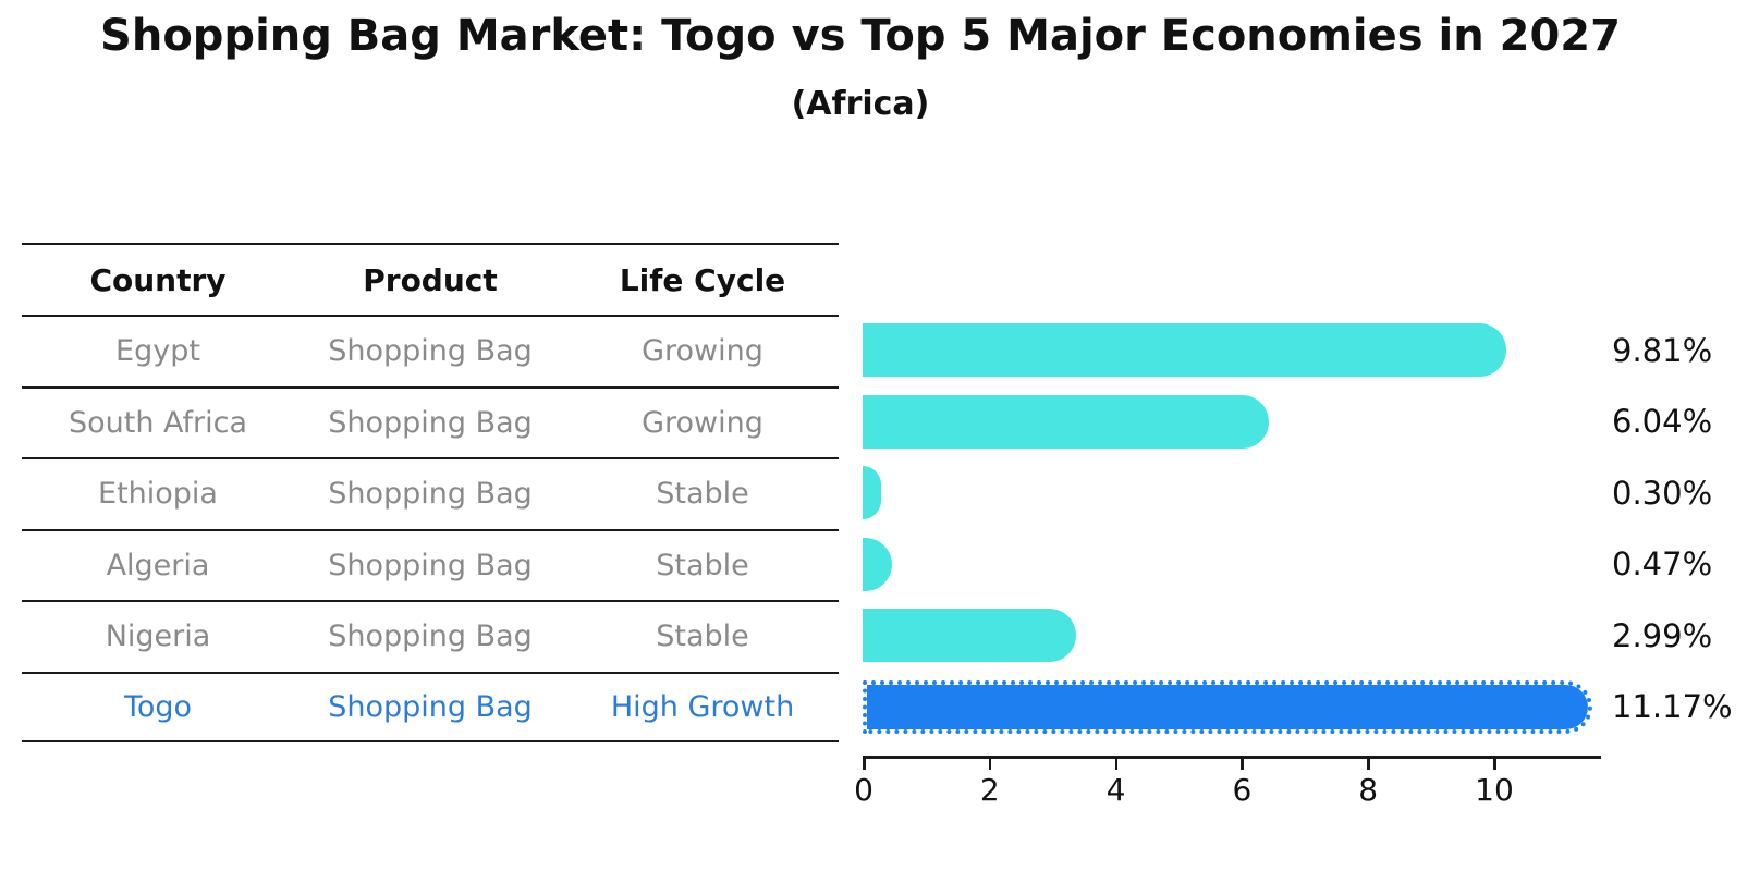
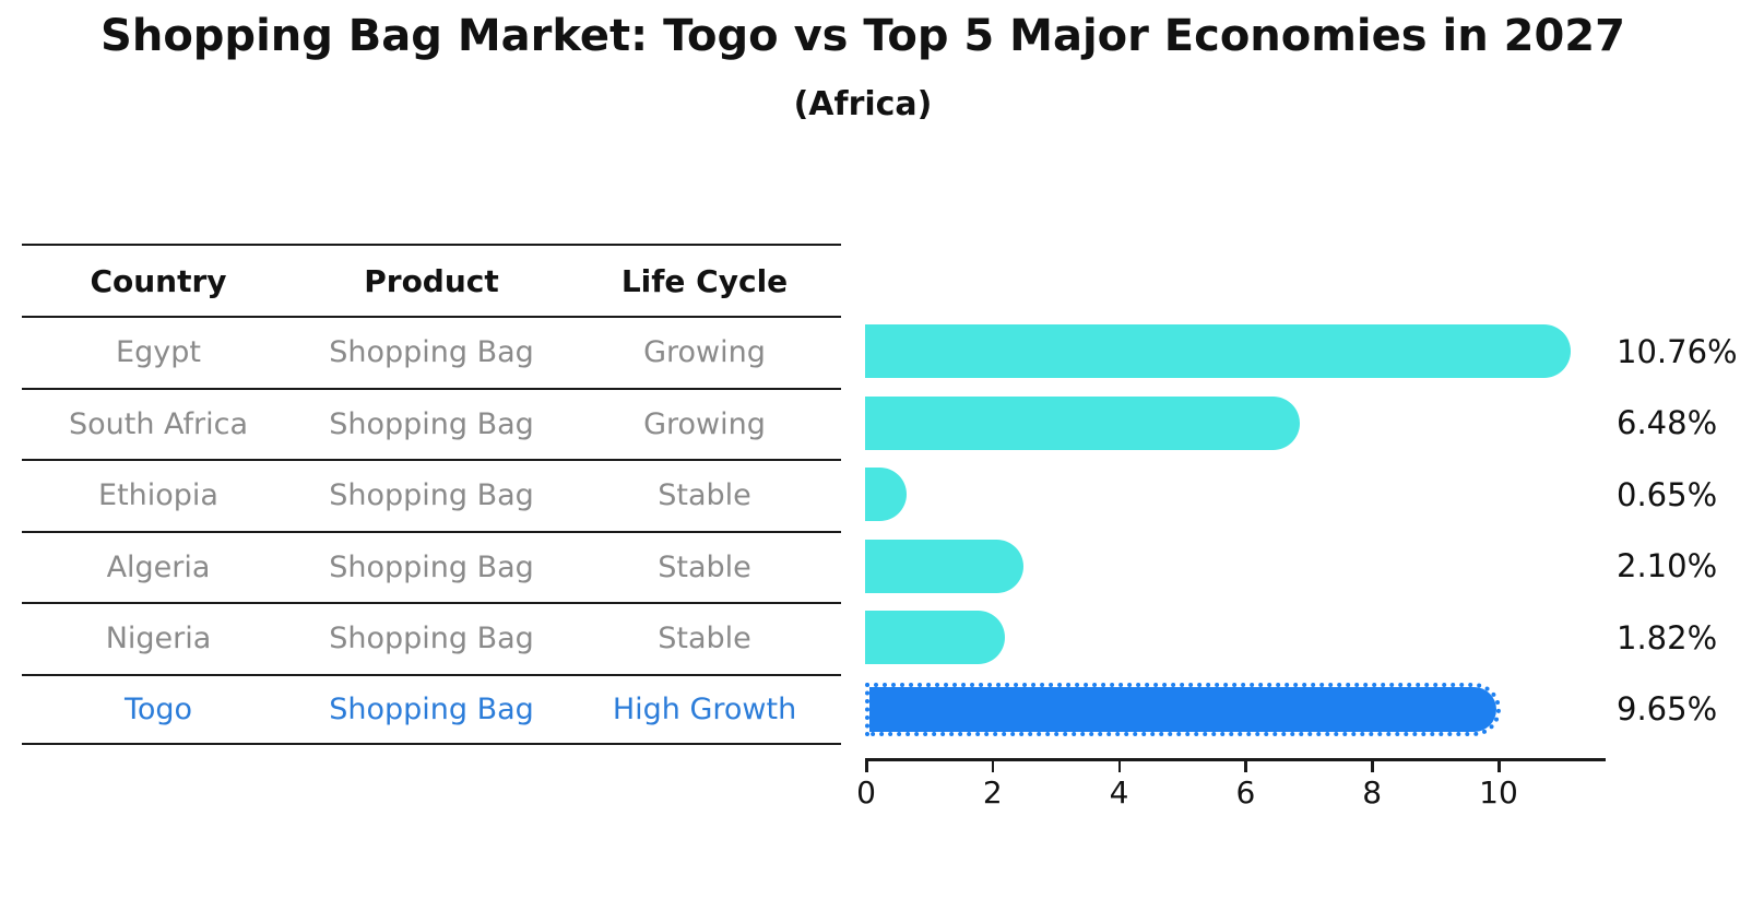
Egypt: 9.81% -> 10.76%
South Africa: 6.04% -> 6.48%
Ethiopia: 0.30% -> 0.65%
Algeria: 0.47% -> 2.10%
Nigeria: 2.99% -> 1.82%
Togo: 11.17% -> 9.65%
